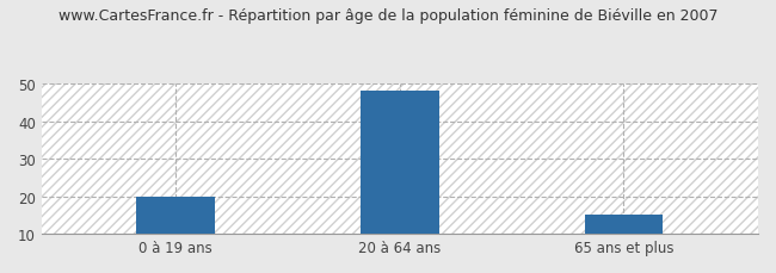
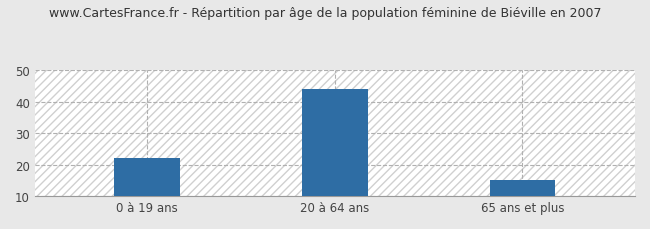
0 à 19 ans: 20 -> 22
20 à 64 ans: 48 -> 44
